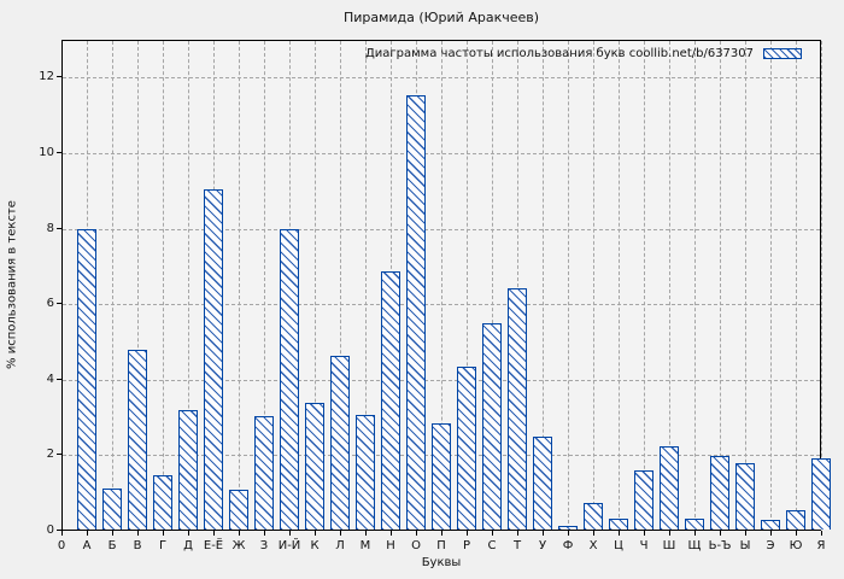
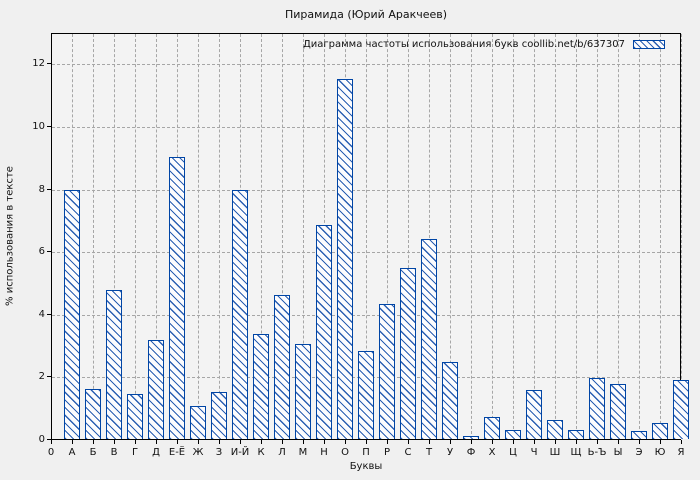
Б: 1.1 -> 1.6
З: 3.0 -> 1.5
Ш: 2.2 -> 0.6
